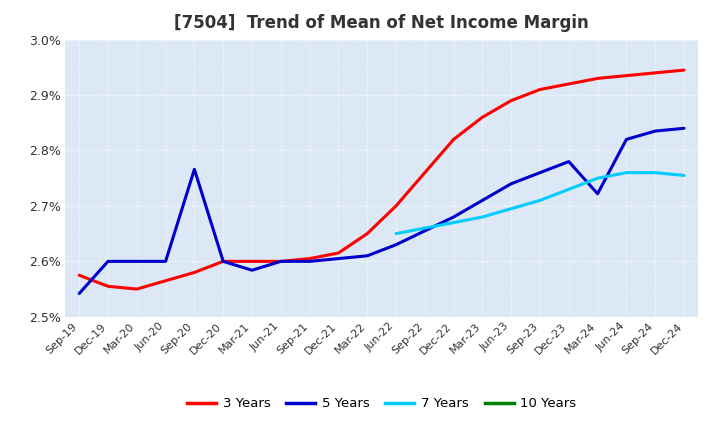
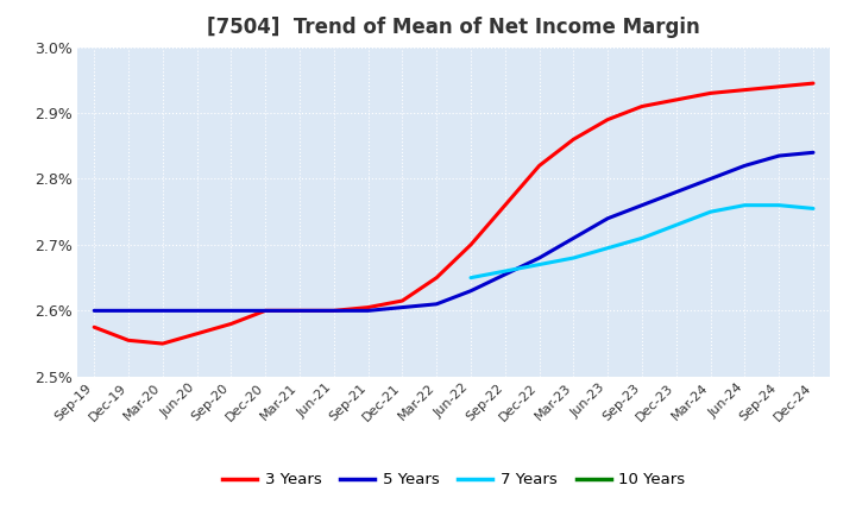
5 Years/Sep-19: 2.542% -> 2.600%
5 Years/Sep-20: 2.766% -> 2.600%
5 Years/Mar-21: 2.584% -> 2.600%
5 Years/Mar-24: 2.722% -> 2.800%
